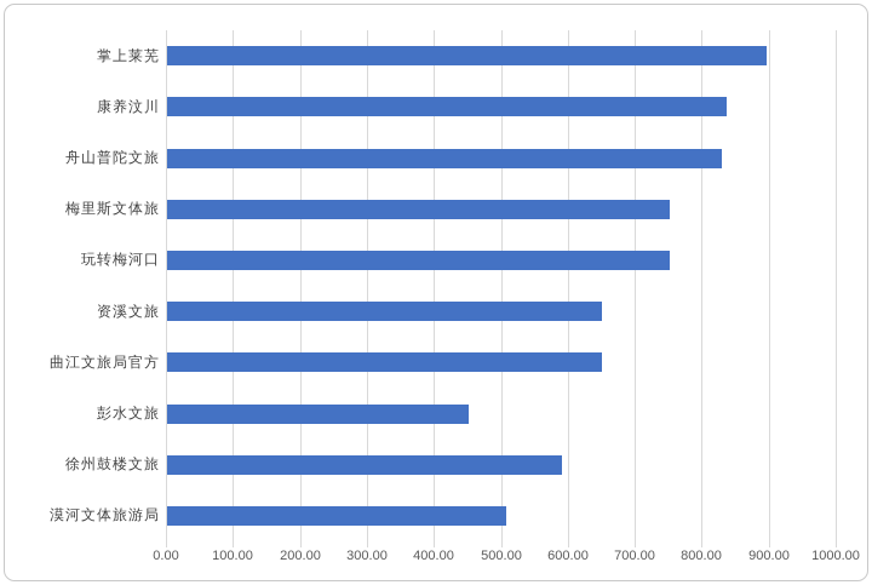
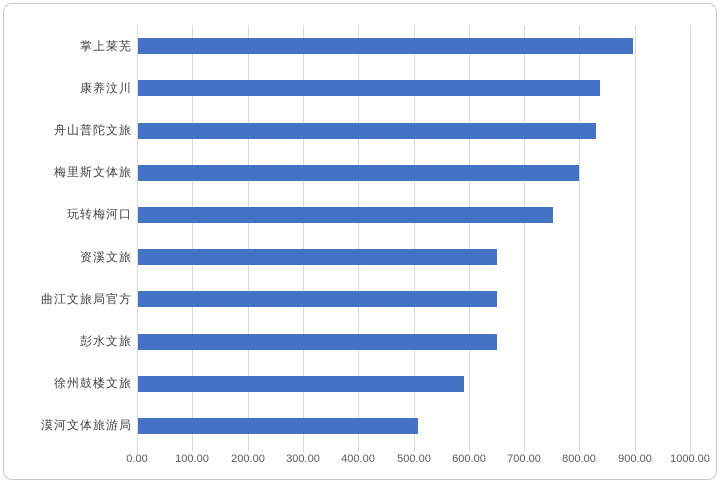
梅里斯文体旅: 750 -> 800
彭水文旅: 450 -> 650
